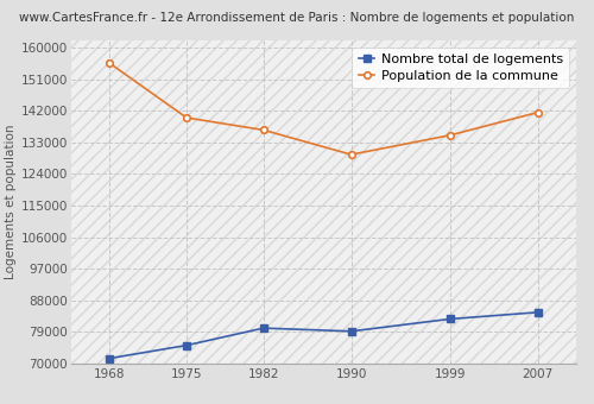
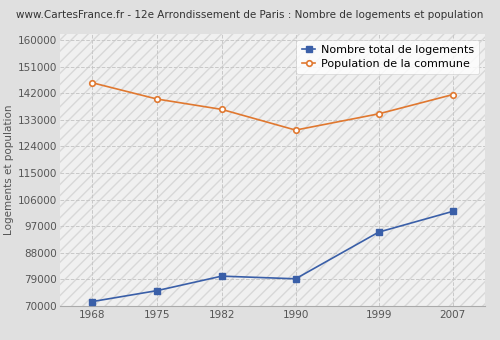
Population de la commune/1968: 155500 -> 145500
Nombre total de logements/1999: 82700 -> 95000
Nombre total de logements/2007: 84600 -> 102000
